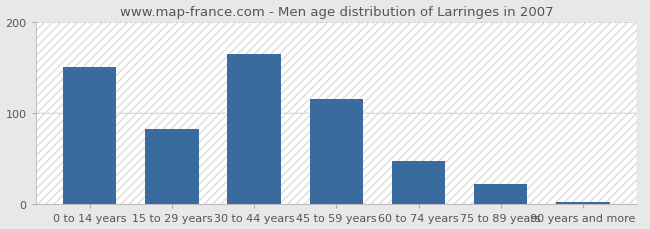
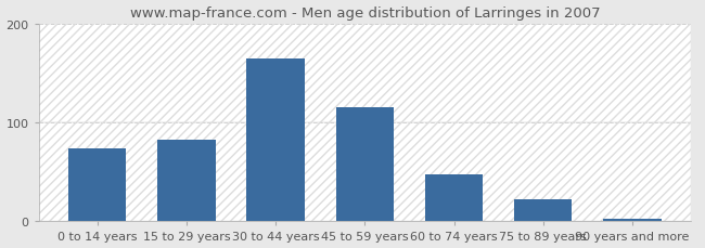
0 to 14 years: 150 -> 74
